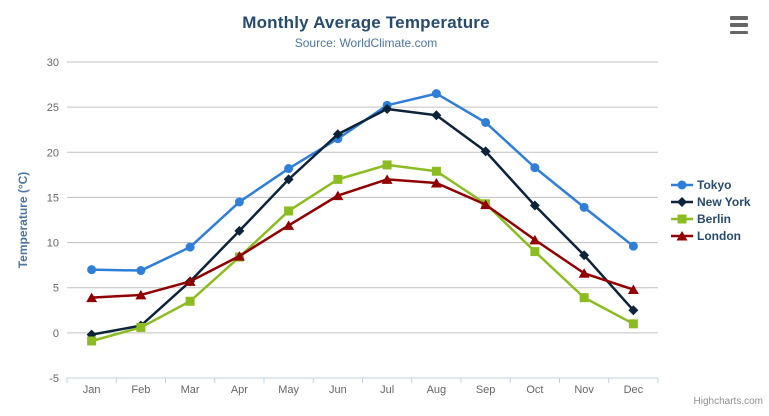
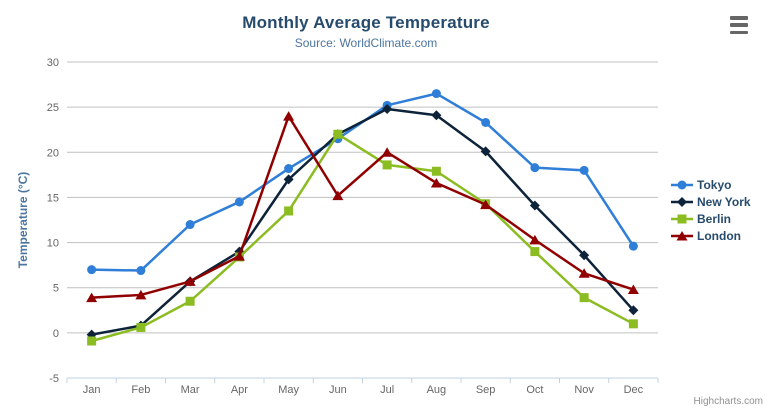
Tokyo/Mar: 10 -> 12
New York/Apr: 11 -> 9
London/May: 12 -> 24
Berlin/Jun: 17 -> 22
London/Jul: 17 -> 20
Tokyo/Nov: 14 -> 18
